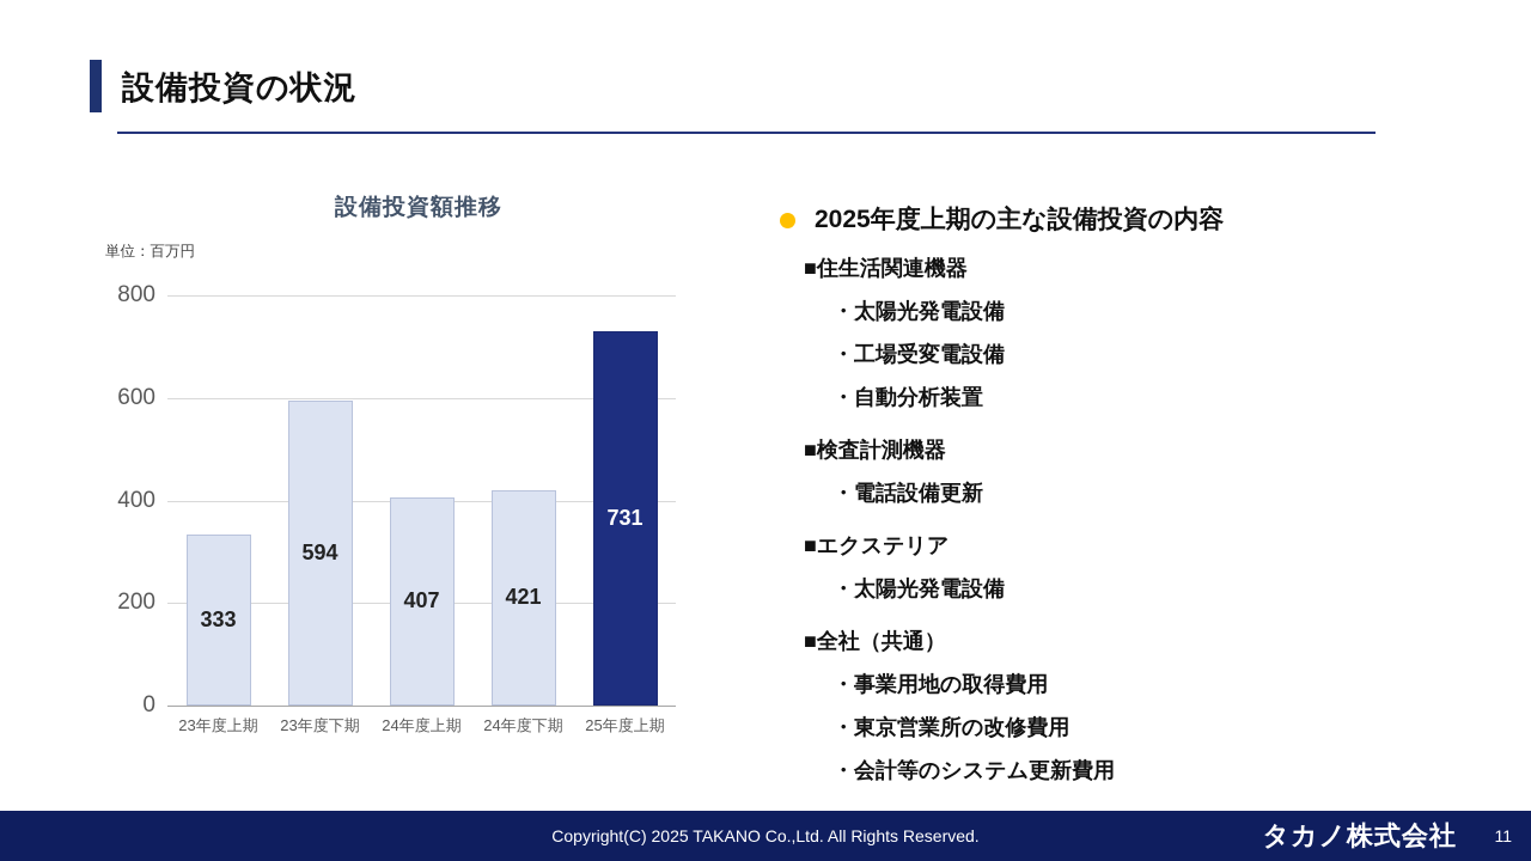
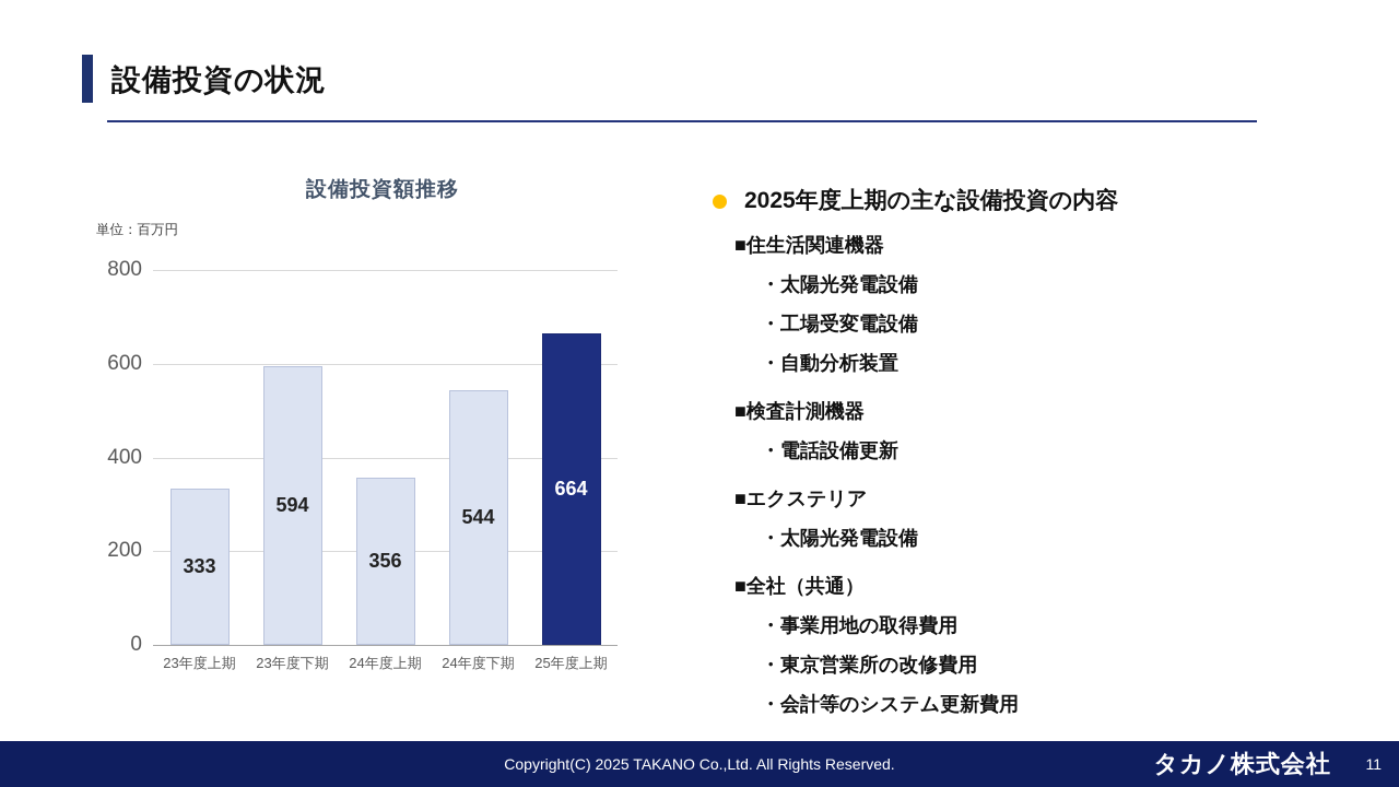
24年度上期: 407 -> 356
24年度下期: 421 -> 544
25年度上期: 731 -> 664
